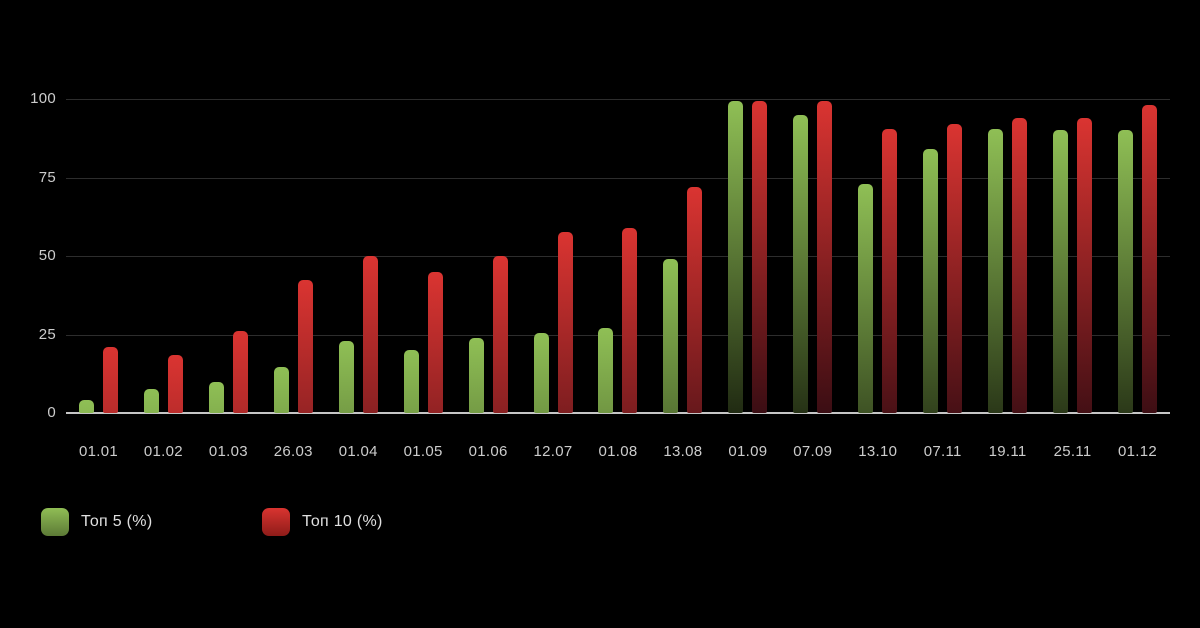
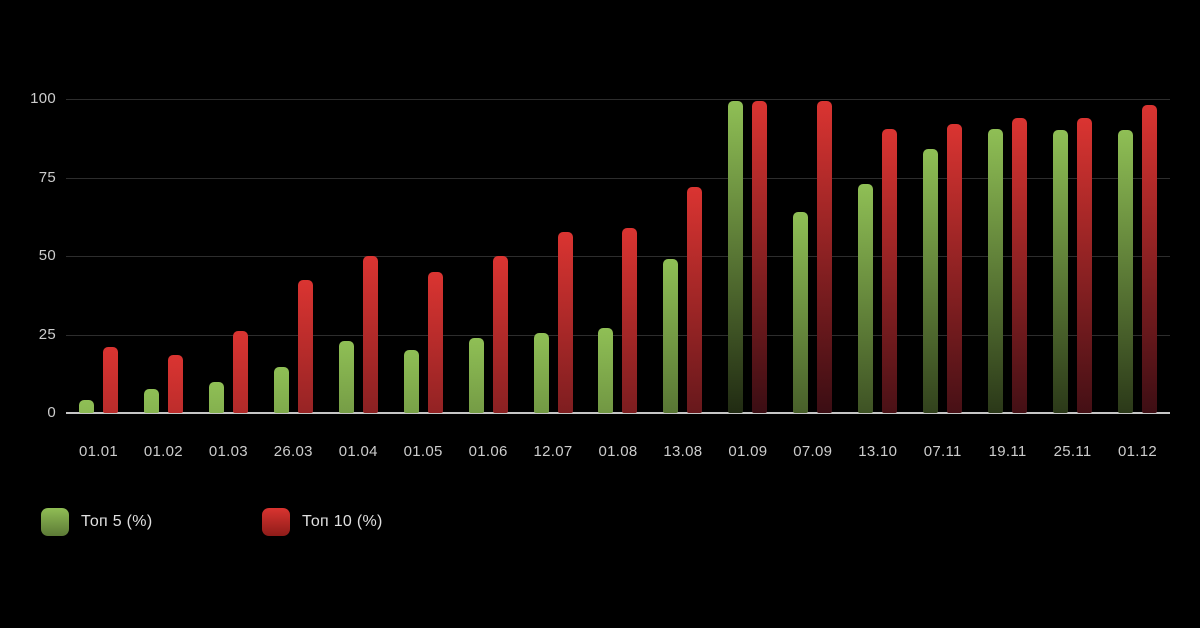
Топ 5 (%)/07.09: 95 -> 64
